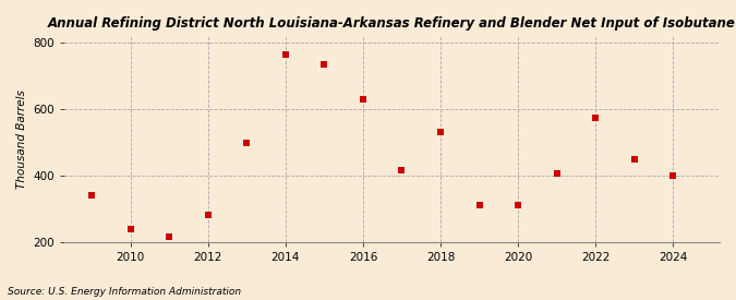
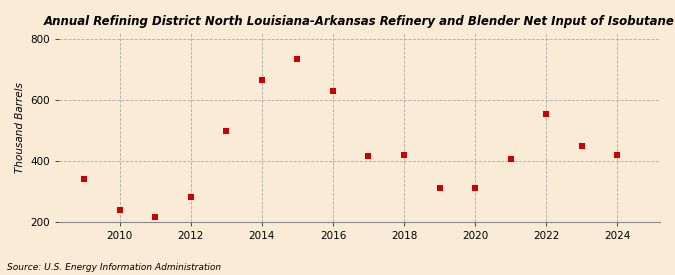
2014: 765 -> 665
2018: 530 -> 420
2022: 575 -> 555
2024: 400 -> 420
